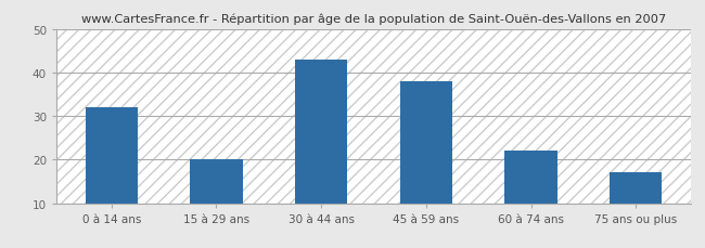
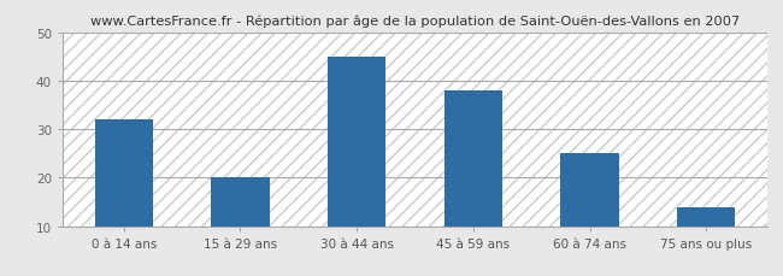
30 à 44 ans: 43 -> 45
60 à 74 ans: 22 -> 25
75 ans ou plus: 17 -> 14
